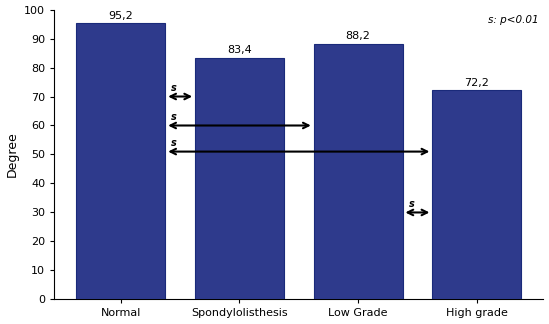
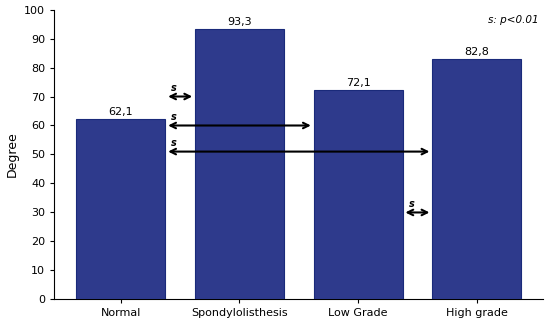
Normal: 95,2 -> 62,1
Spondylolisthesis: 83,4 -> 93,3
Low Grade: 88,2 -> 72,1
High grade: 72,2 -> 82,8
